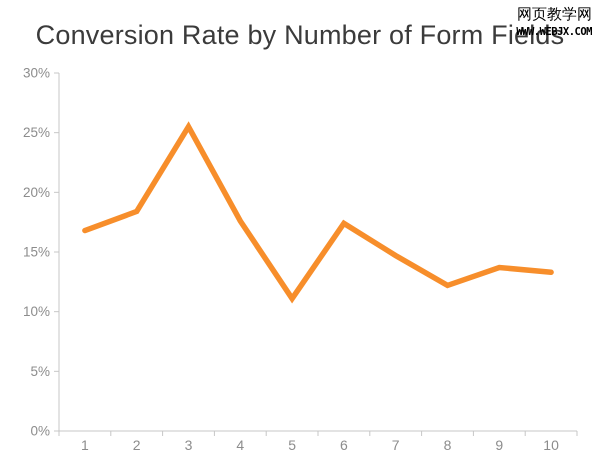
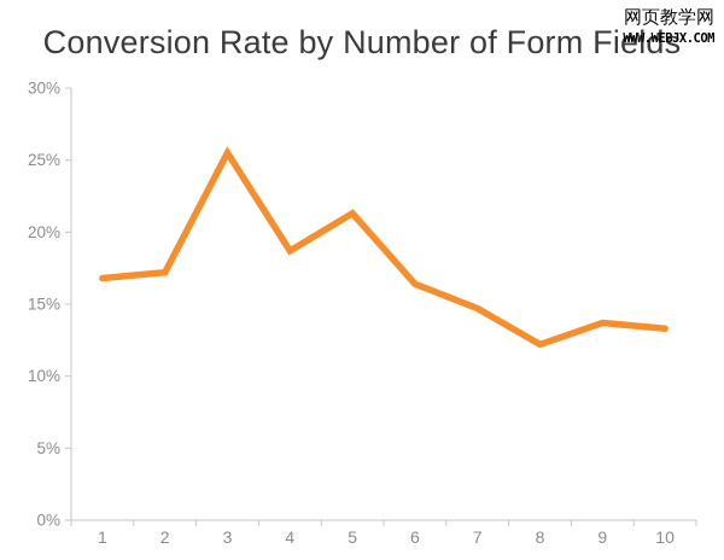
2: 18.4% -> 17.2%
4: 17.6% -> 18.7%
5: 11.1% -> 21.3%
6: 17.4% -> 16.4%
